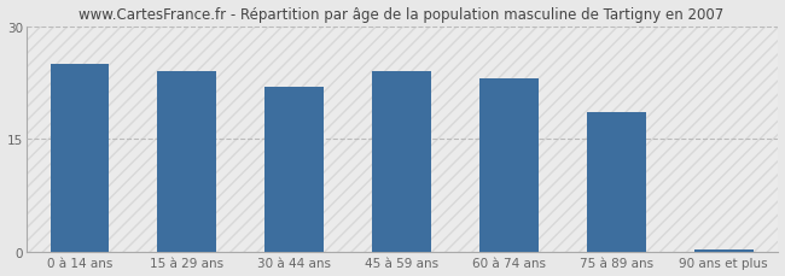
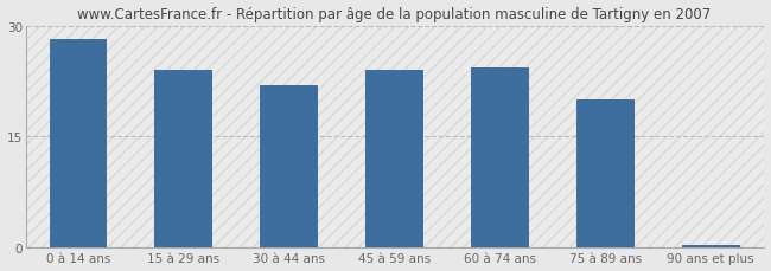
0 à 14 ans: 25.0 -> 28.2
60 à 74 ans: 23.0 -> 24.4
75 à 89 ans: 18.5 -> 20.0
